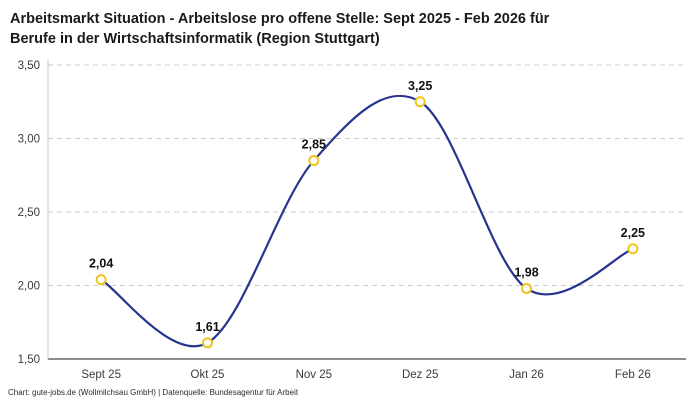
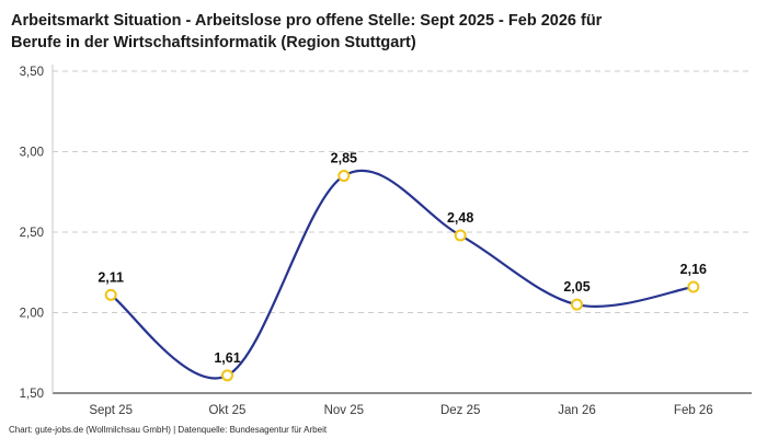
Sept 25: 2,04 -> 2,11
Dez 25: 3,25 -> 2,48
Jan 26: 1,98 -> 2,05
Feb 26: 2,25 -> 2,16
